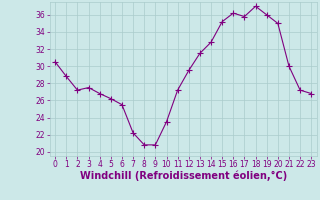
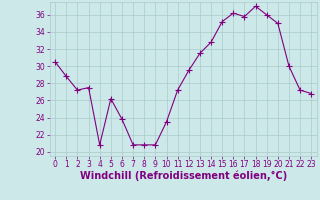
4: 26.8 -> 20.8
6: 25.5 -> 23.8
7: 22.2 -> 20.8
